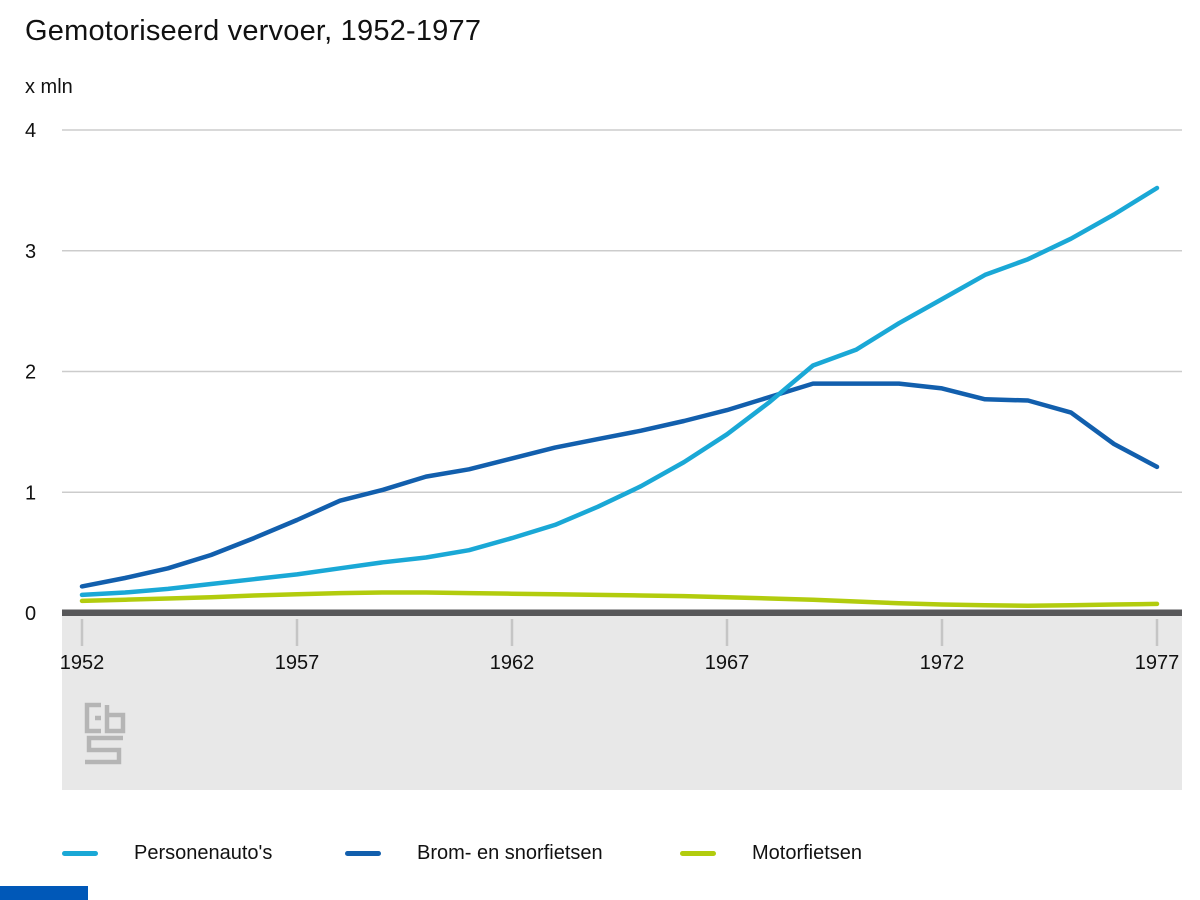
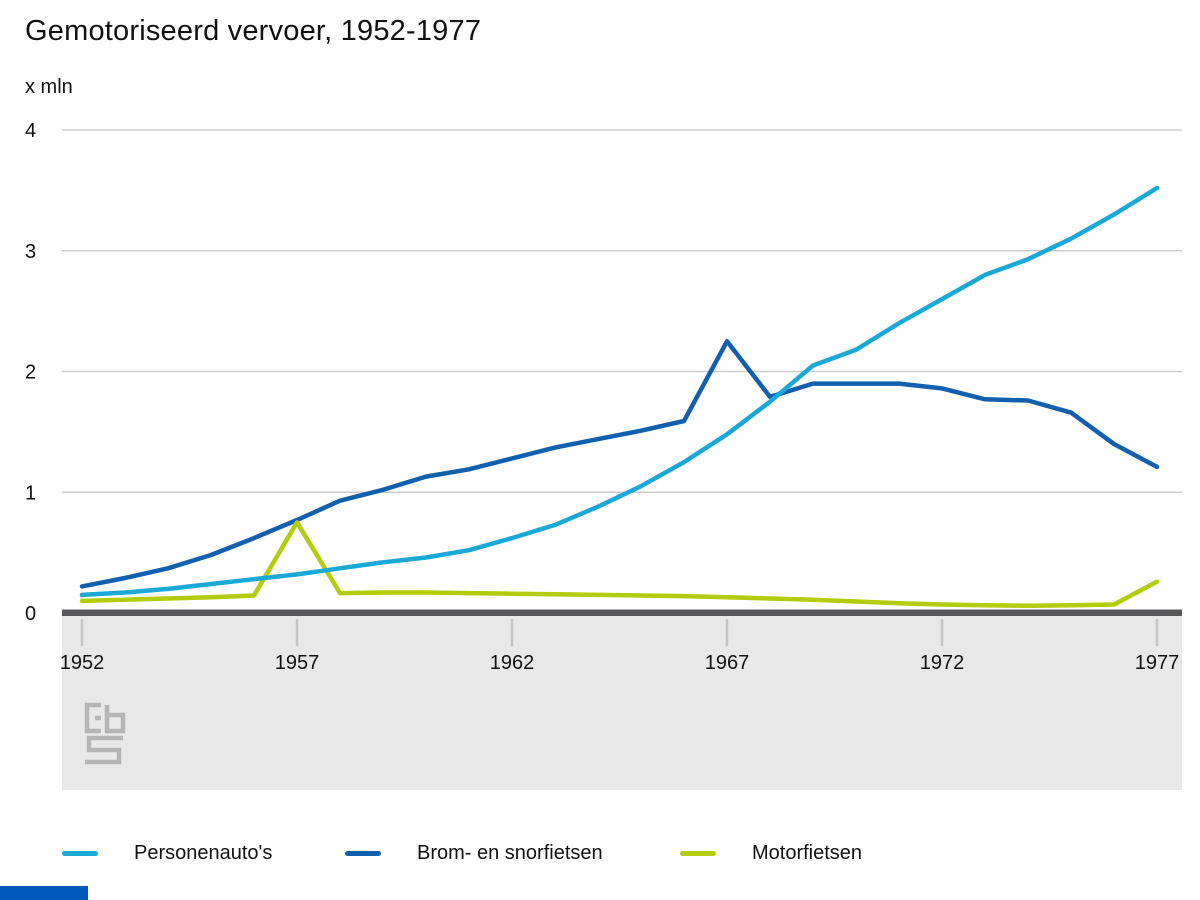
Motorfietsen/1957: 0.15 -> 0.75
Brom- en snorfietsen/1967: 1.68 -> 2.25
Motorfietsen/1977: 0.07 -> 0.26
